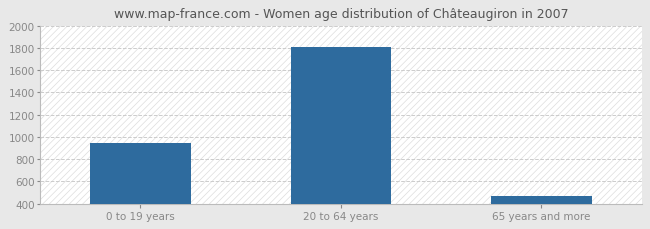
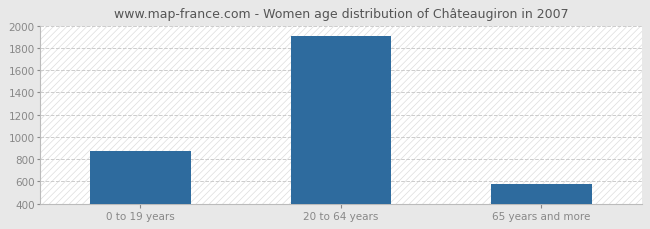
0 to 19 years: 950 -> 870
20 to 64 years: 1810 -> 1910
65 years and more: 470 -> 580
